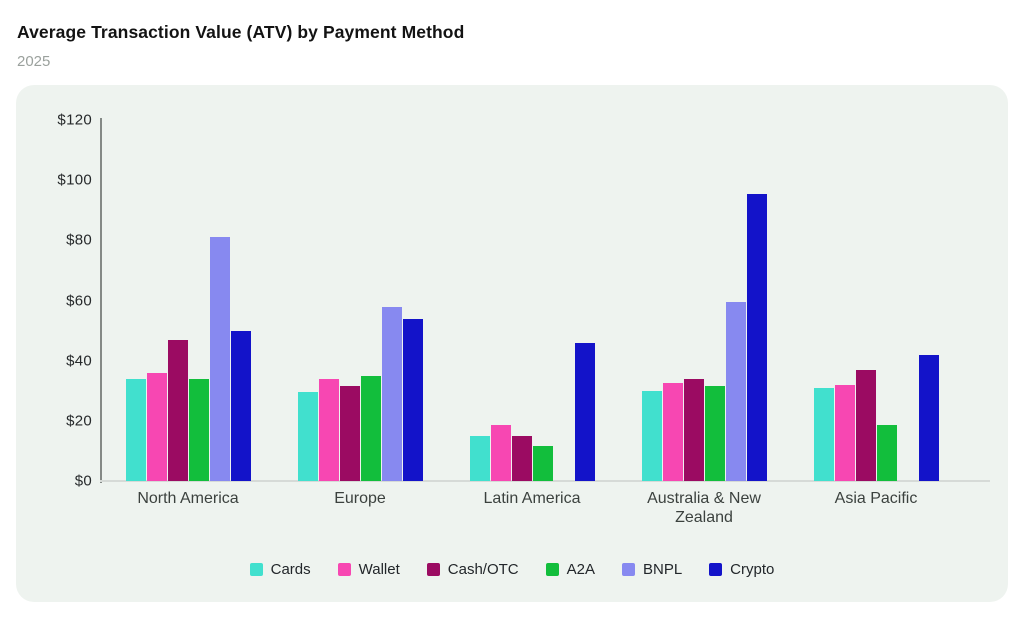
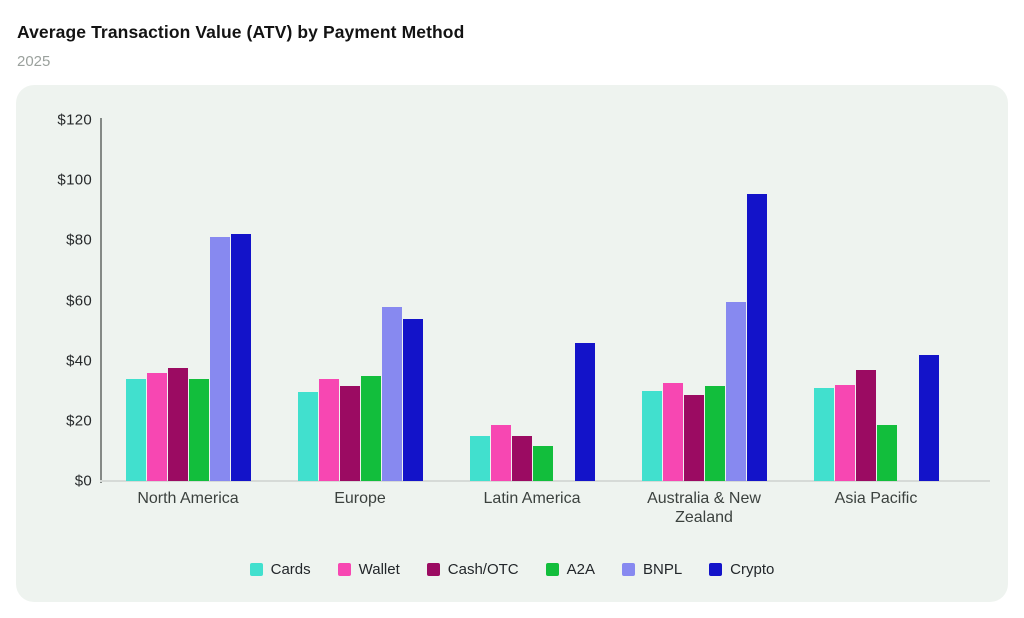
Cash/OTC/North America: $47 -> $38
Crypto/North America: $50 -> $82
Cash/OTC/Australia & New Zealand: $34 -> $28
